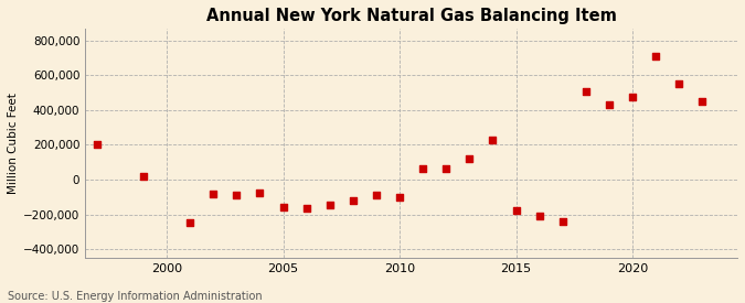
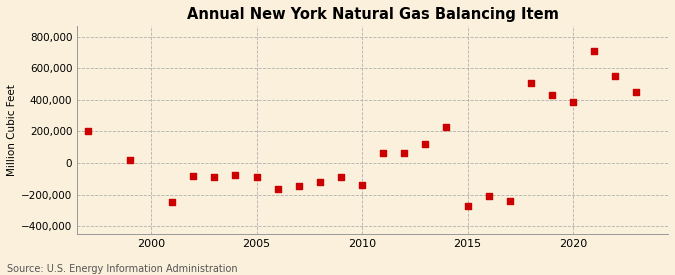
2005: -160,000 -> -90,000
2010: -100,000 -> -140,000
2015: -180,000 -> -270,000
2020: 480,000 -> 390,000
